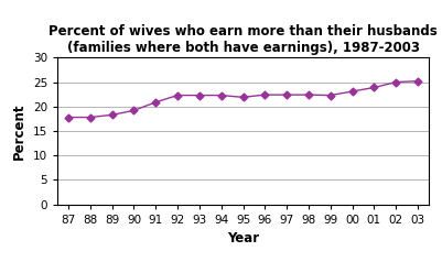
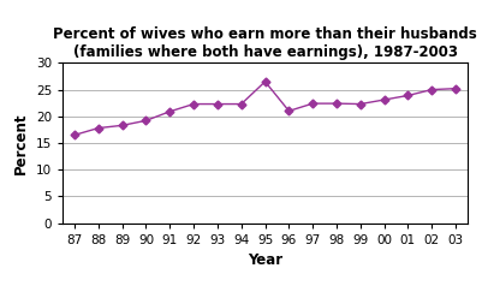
87: 17.8 -> 16.5
95: 21.9 -> 26.5
96: 22.4 -> 21.0
